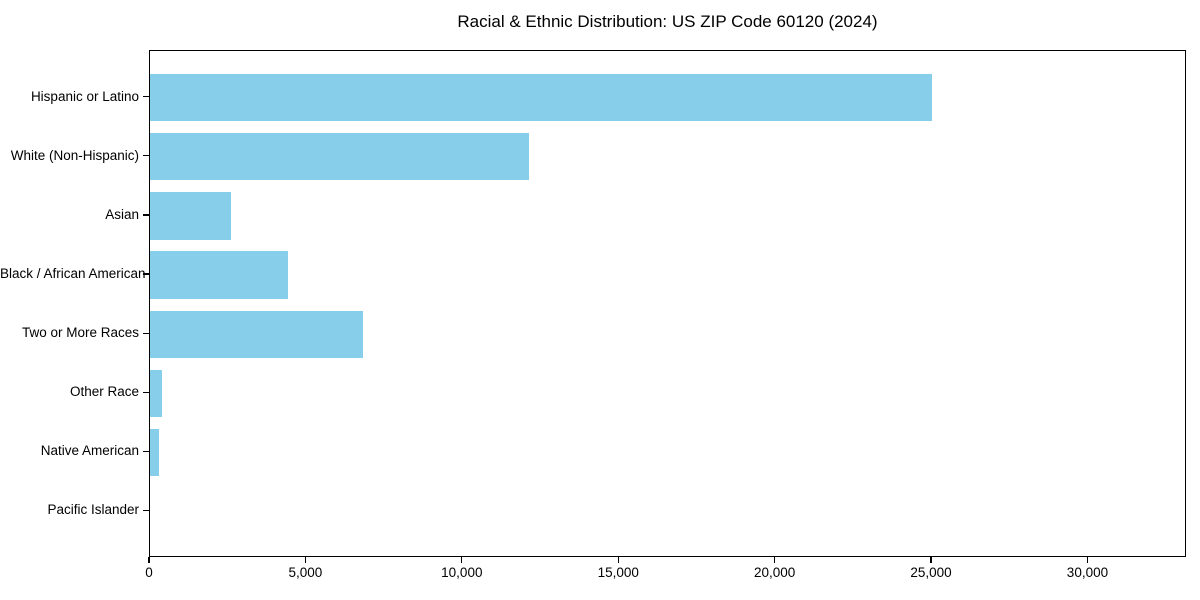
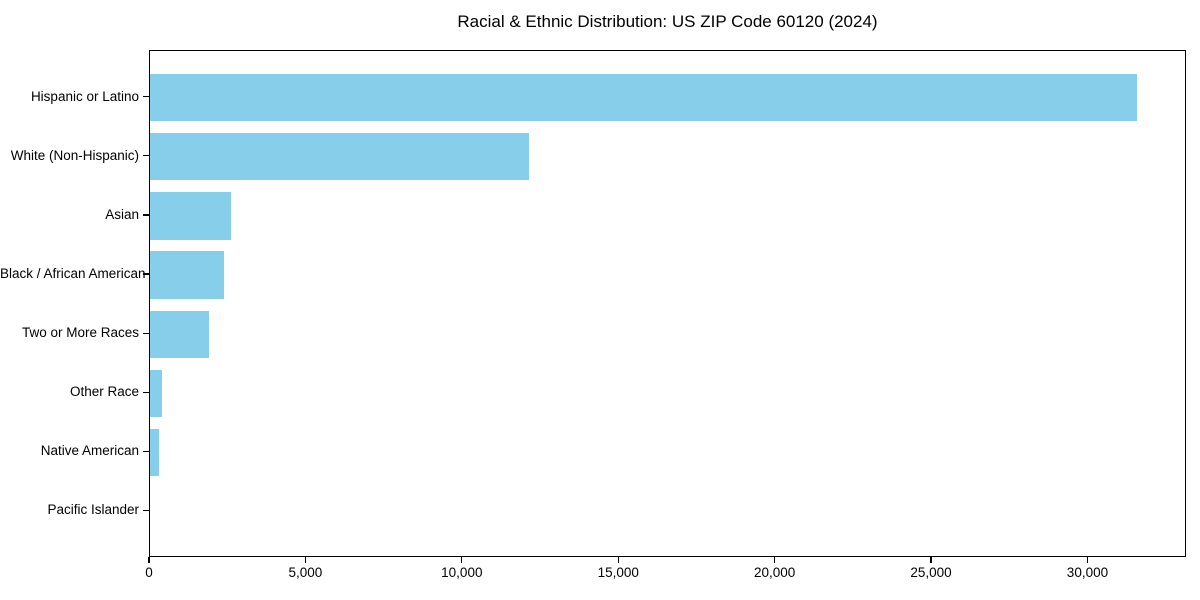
Hispanic or Latino: 25000 -> 31600
Black / African American: 4400 -> 2400
Two or More Races: 6800 -> 1900
